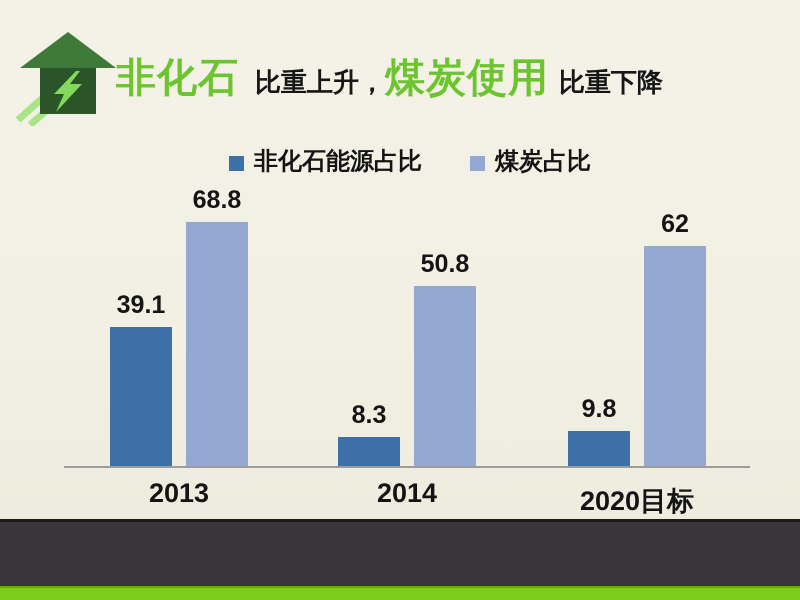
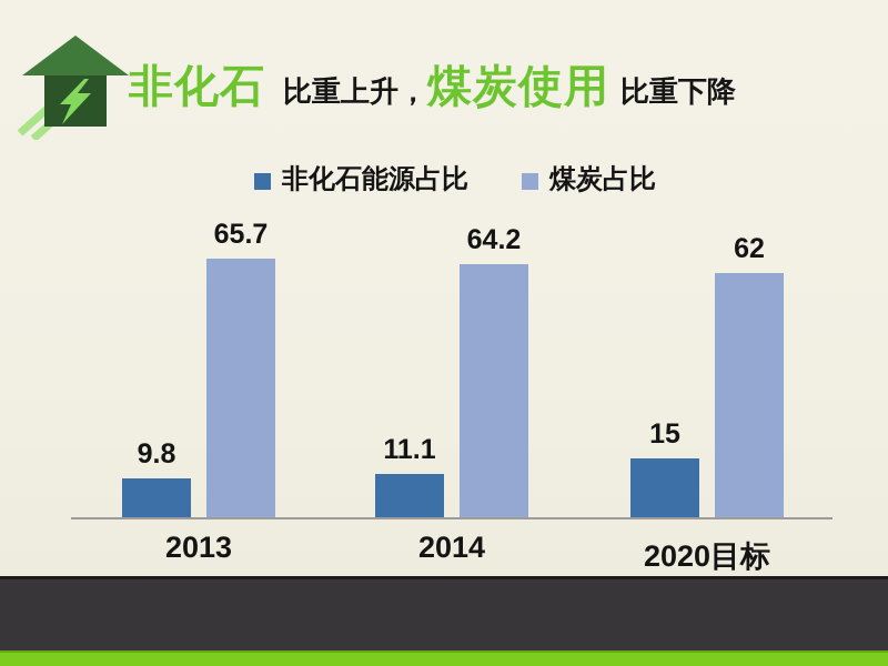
非化石能源占比/2013: 39.1 -> 9.8
煤炭占比/2013: 68.8 -> 65.7
非化石能源占比/2014: 8.3 -> 11.1
煤炭占比/2014: 50.8 -> 64.2
非化石能源占比/2020目标: 9.8 -> 15
